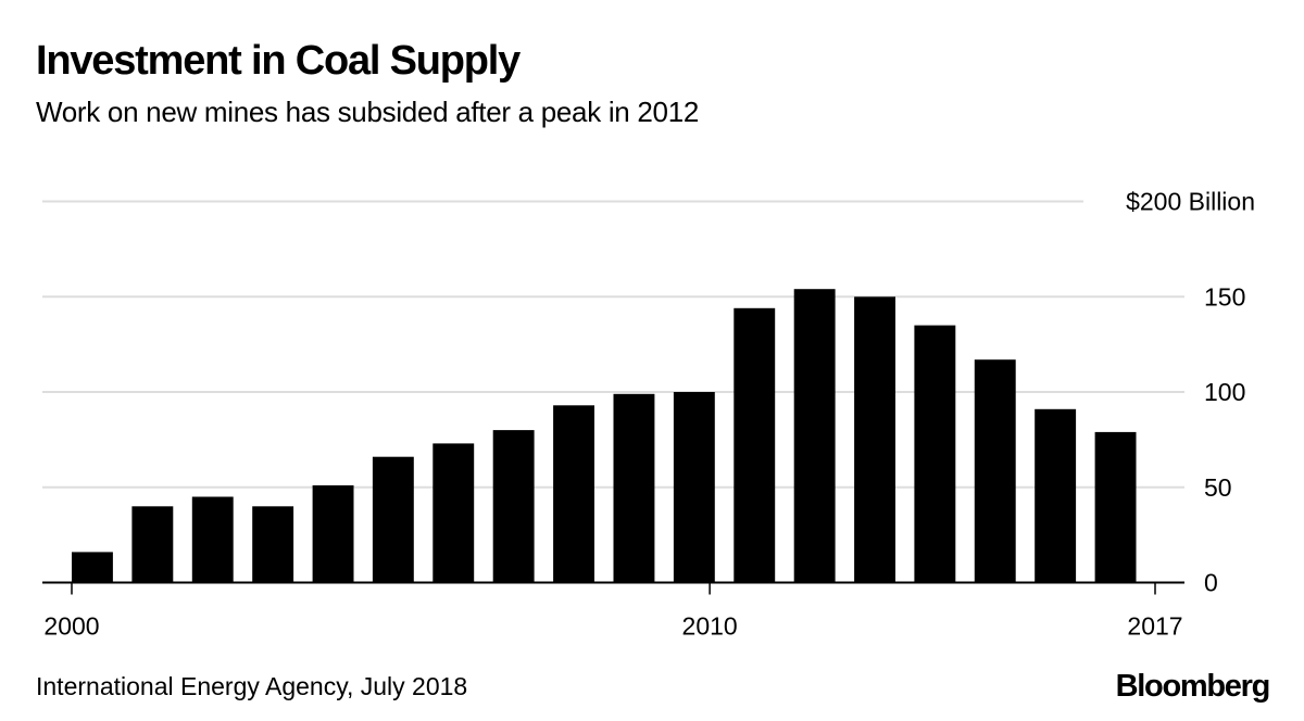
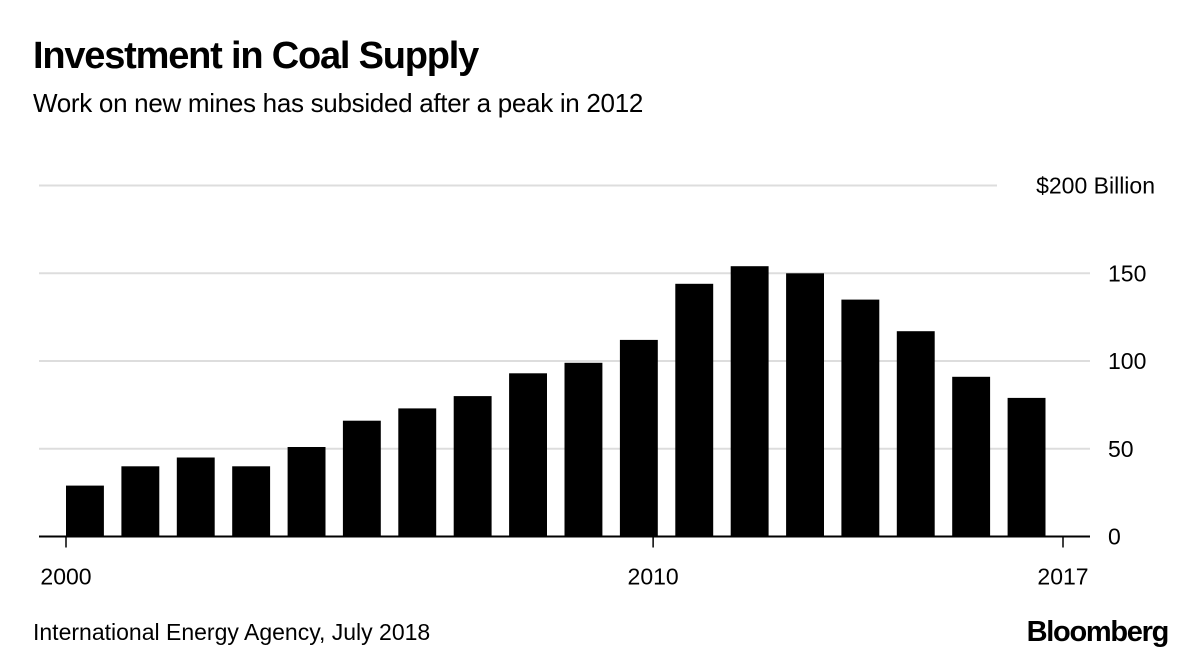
2000: 16 -> 29
2010: 100 -> 112
